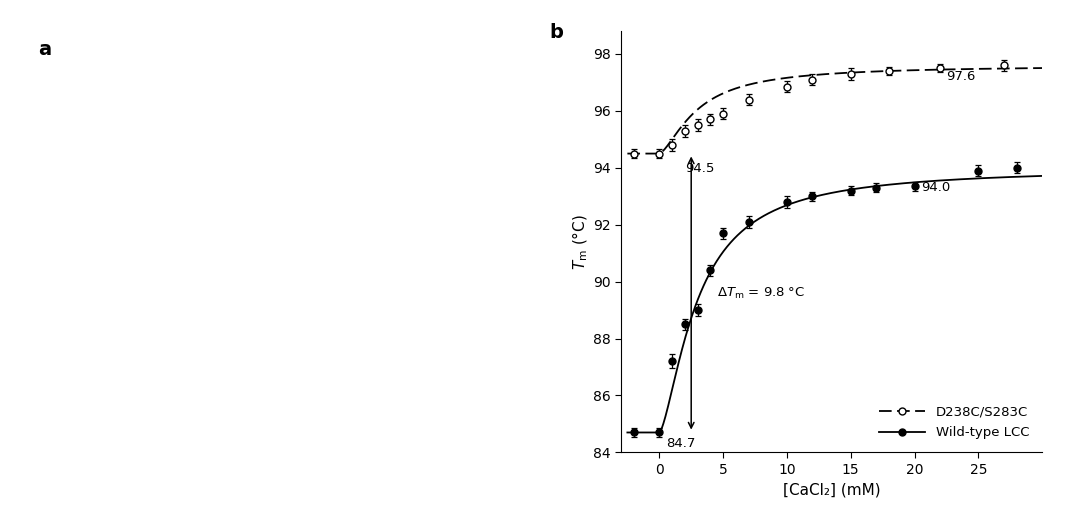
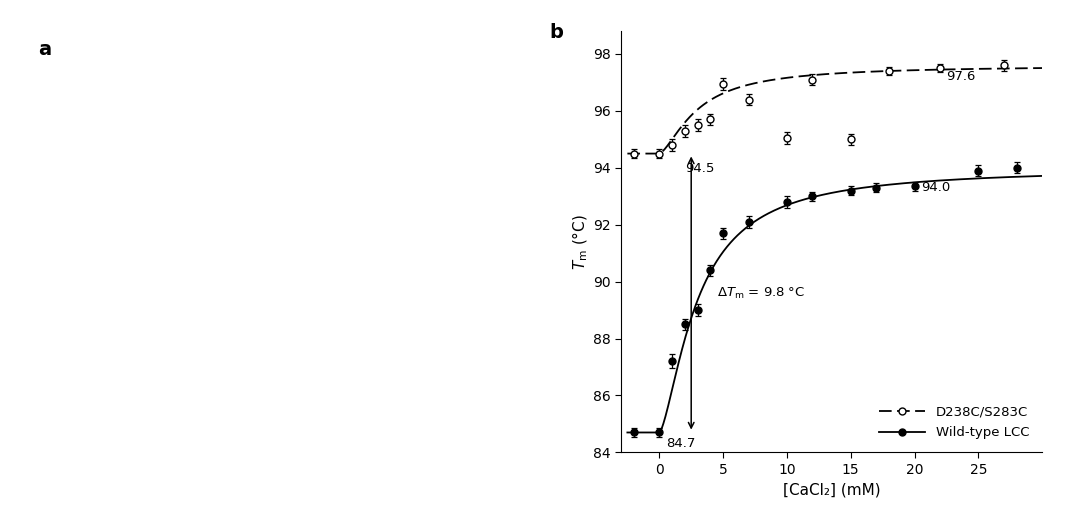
D238C/S283C/5: 95.90 -> 96.95
D238C/S283C/10: 96.85 -> 95.05
D238C/S283C/15: 97.30 -> 95.00
